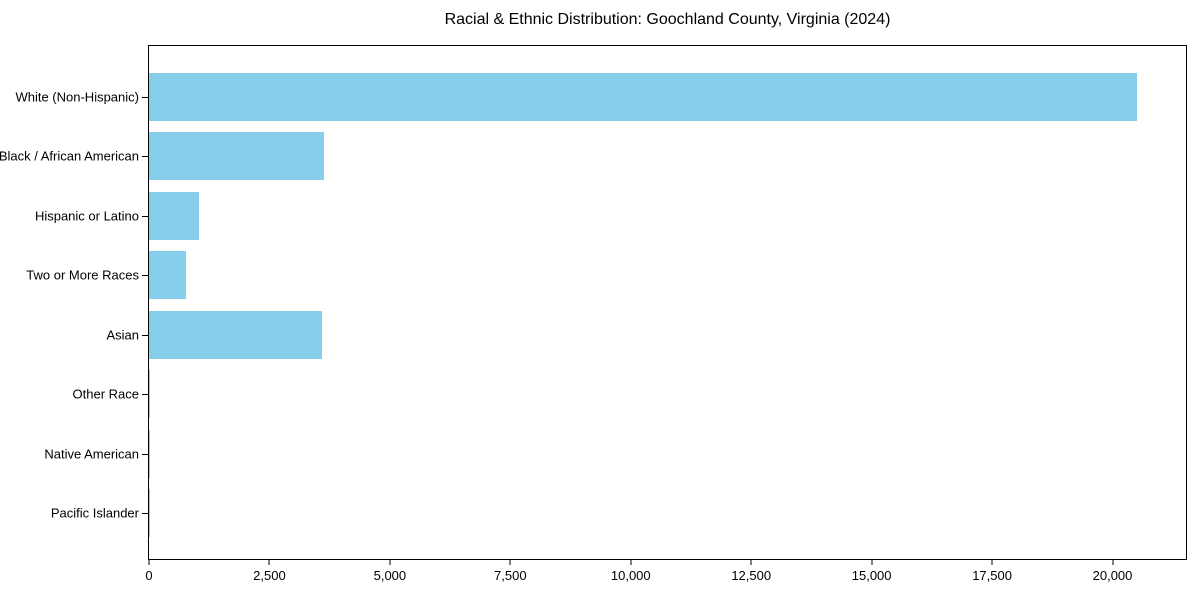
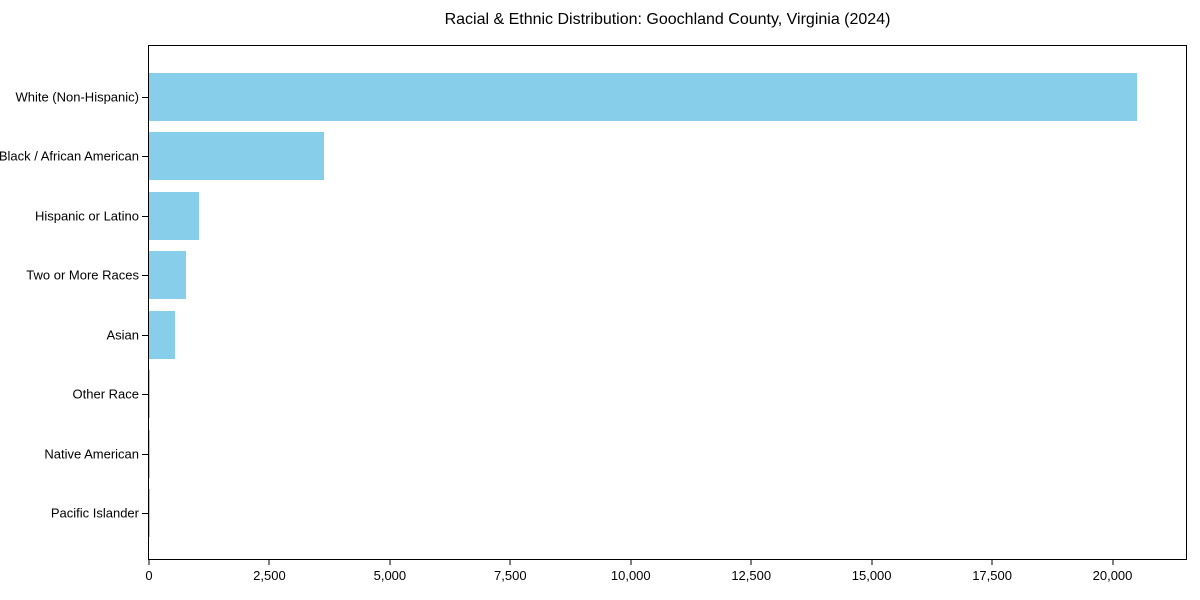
Asian: 3600 -> 500
